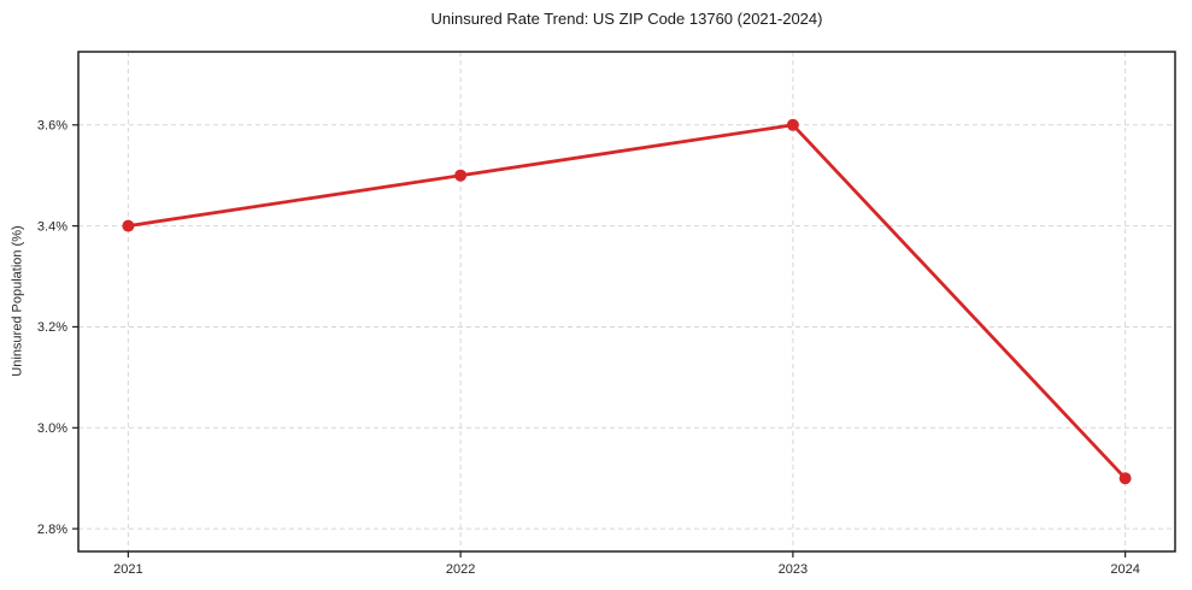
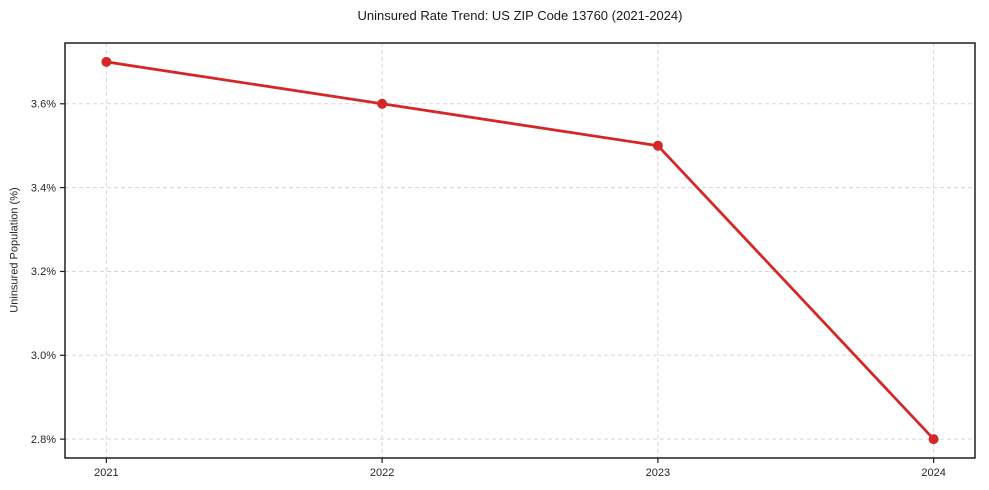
2021: 3.4% -> 3.7%
2022: 3.5% -> 3.6%
2023: 3.6% -> 3.5%
2024: 2.9% -> 2.8%
